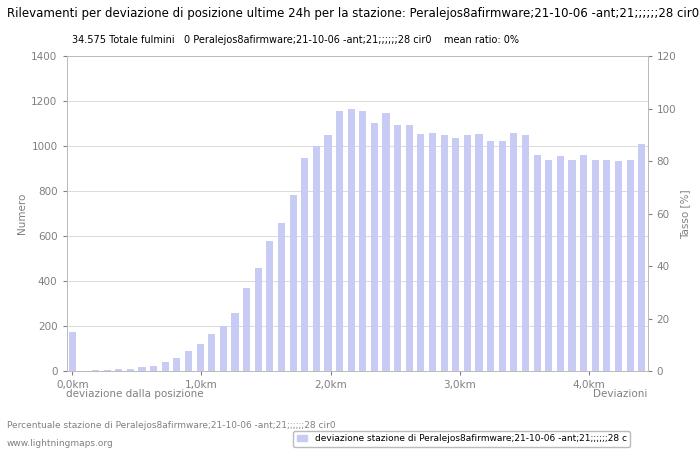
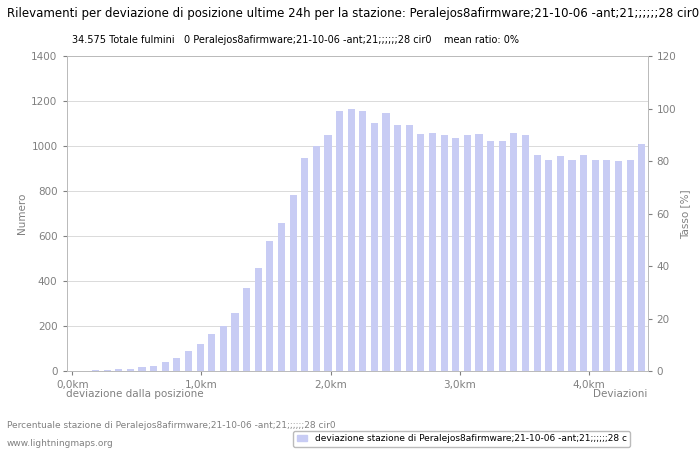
0,0km: 175 -> 2
